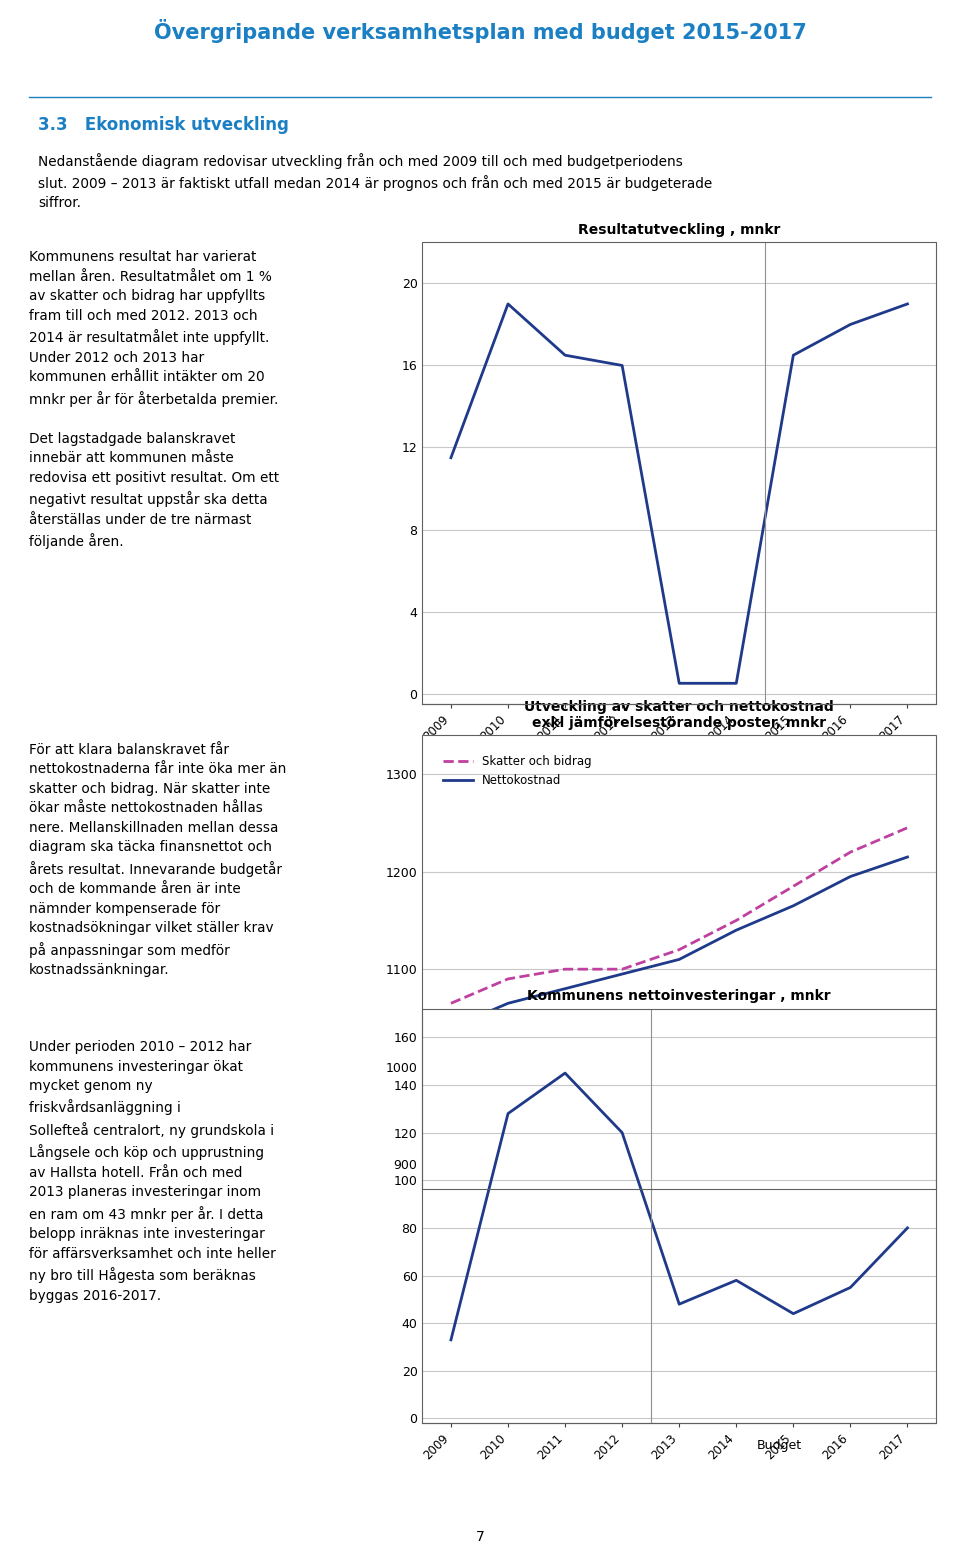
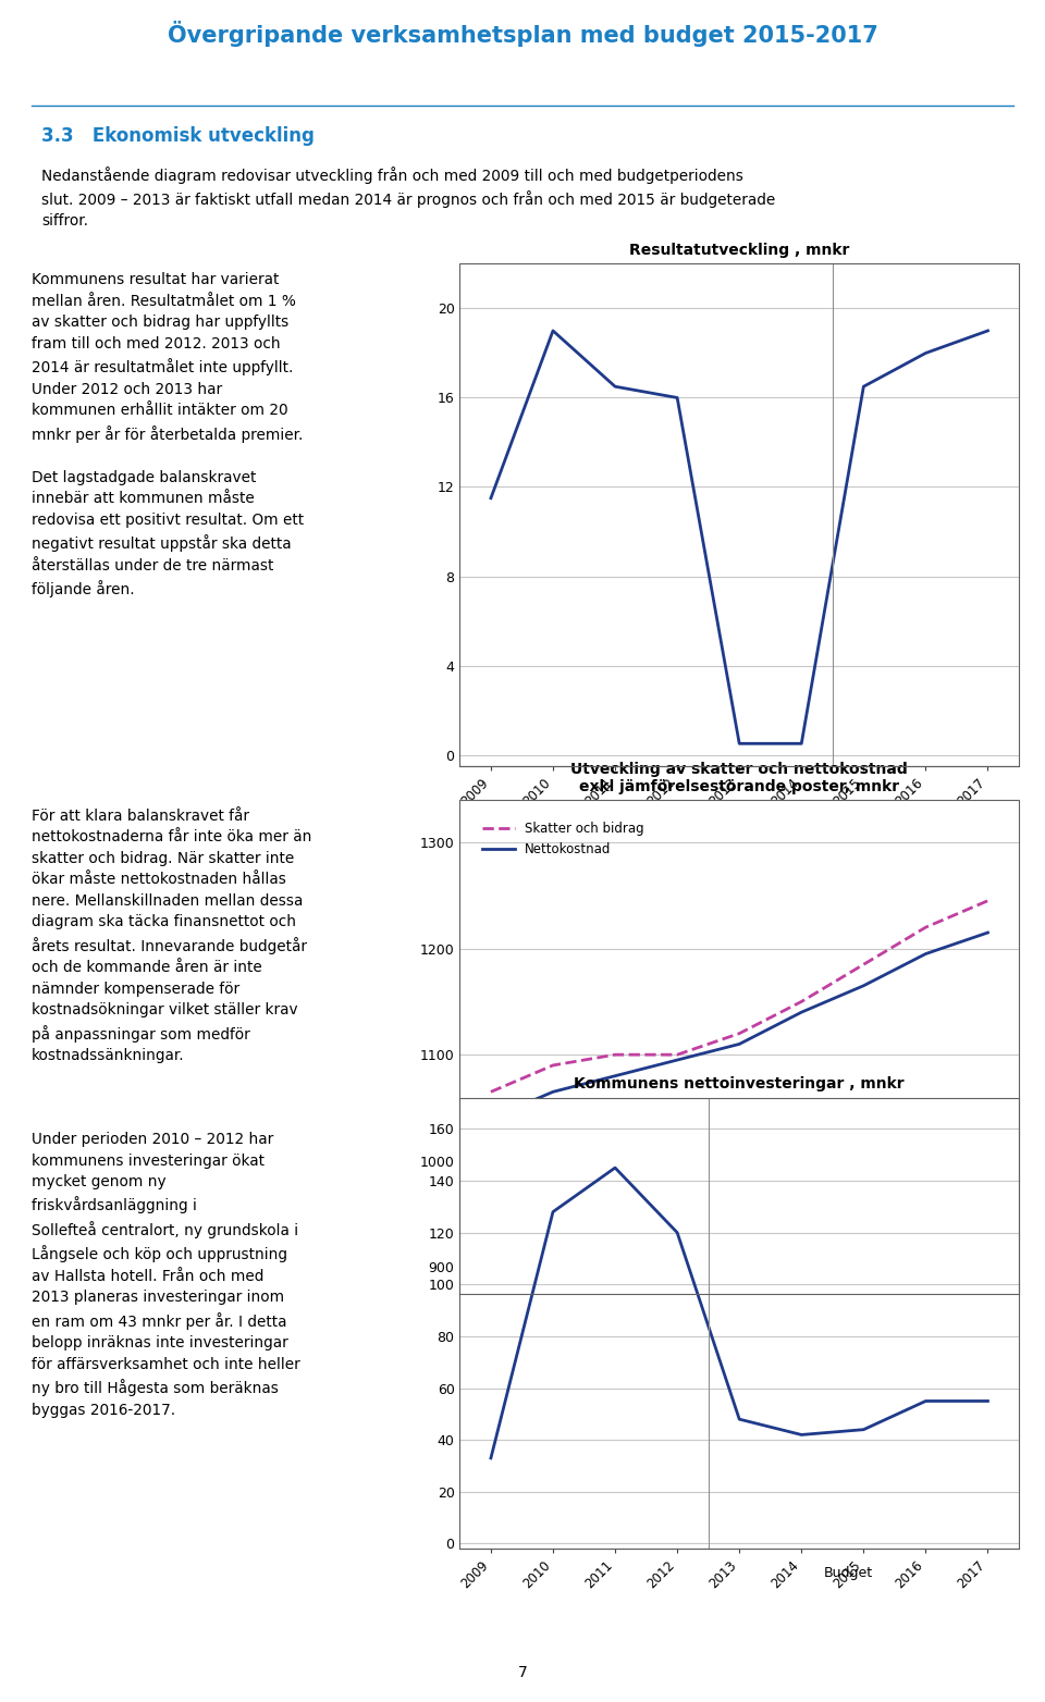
Kommunens nettoinvesteringar , mnkr/2014: 58 -> 42
Kommunens nettoinvesteringar , mnkr/2017: 80 -> 55
